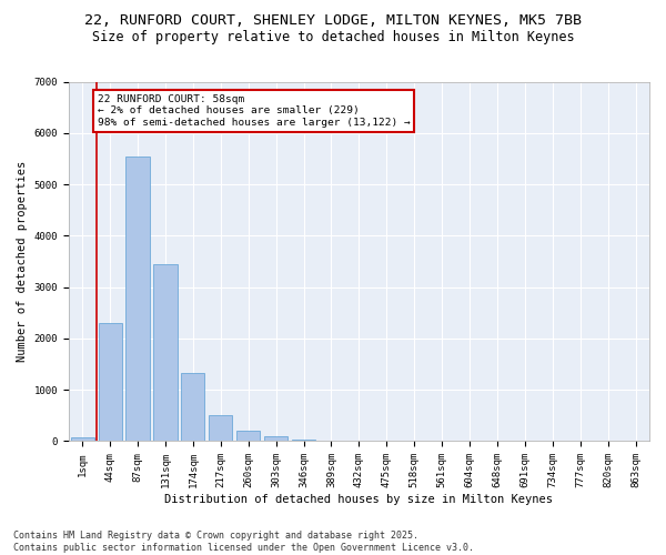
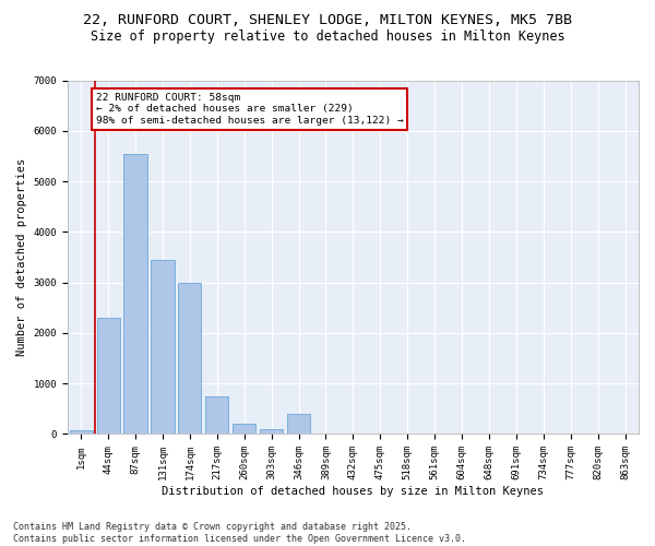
174sqm: 1320 -> 3000
217sqm: 510 -> 750
346sqm: 40 -> 400
